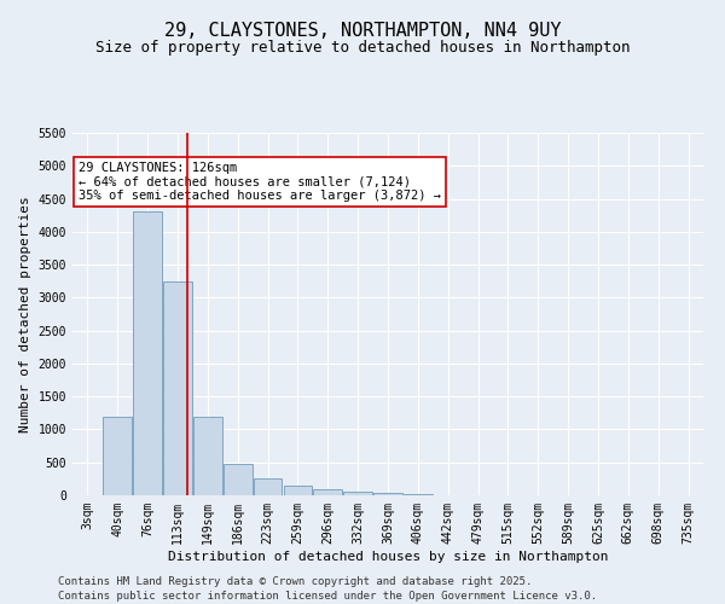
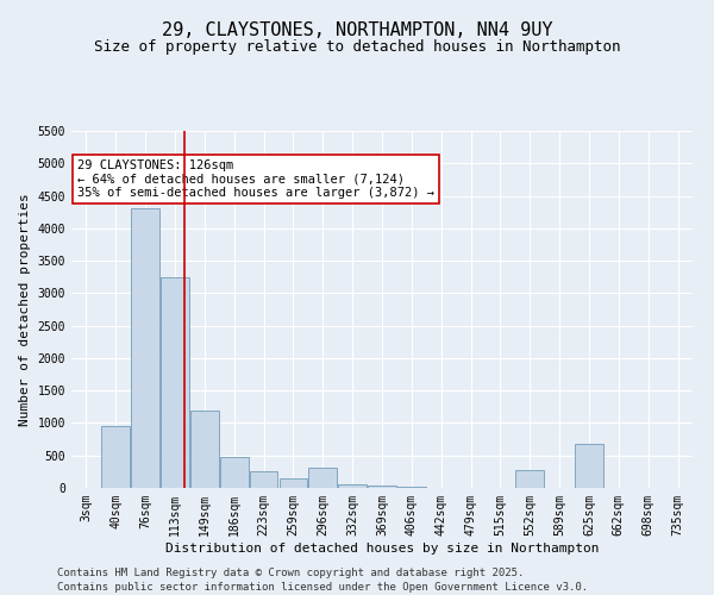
40sqm: 1200 -> 960
296sqm: 100 -> 320
552sqm: 0 -> 280
625sqm: 0 -> 680
